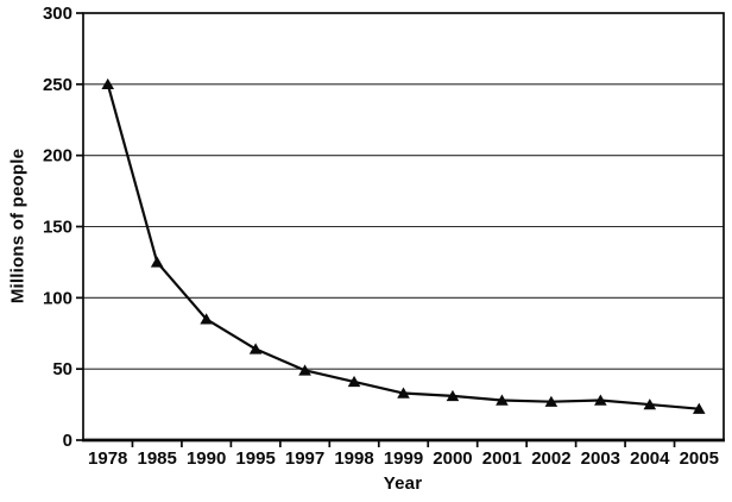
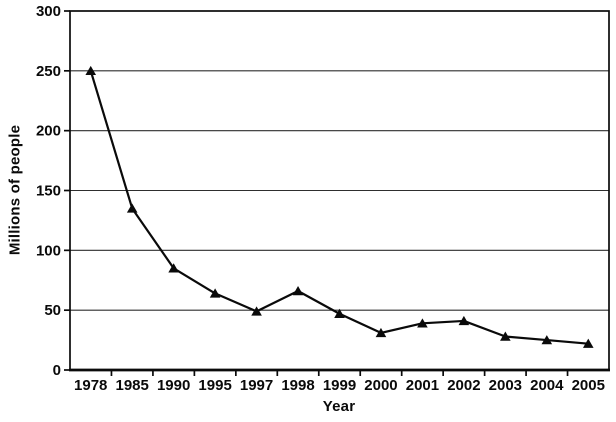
1985: 125 -> 135
1998: 41 -> 66
1999: 33 -> 47
2001: 28 -> 39
2002: 27 -> 41
